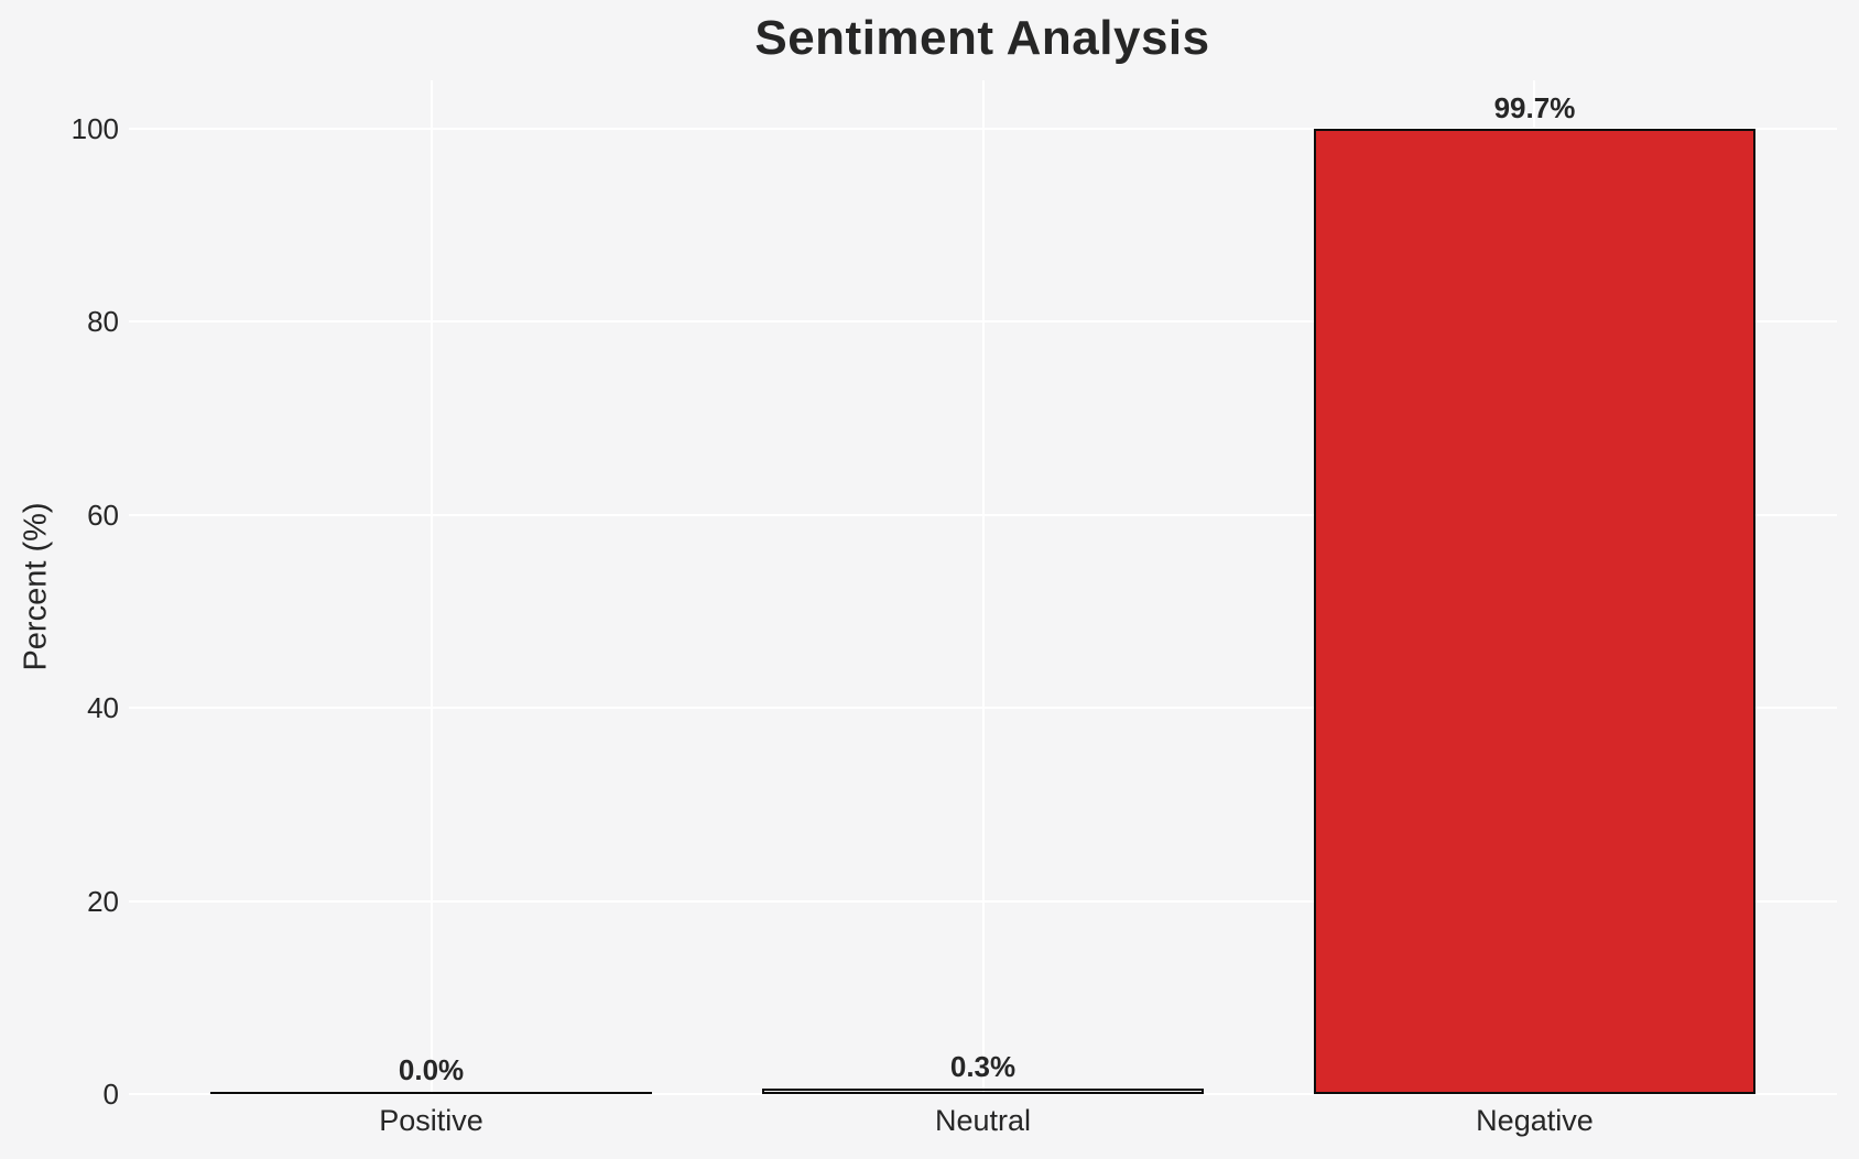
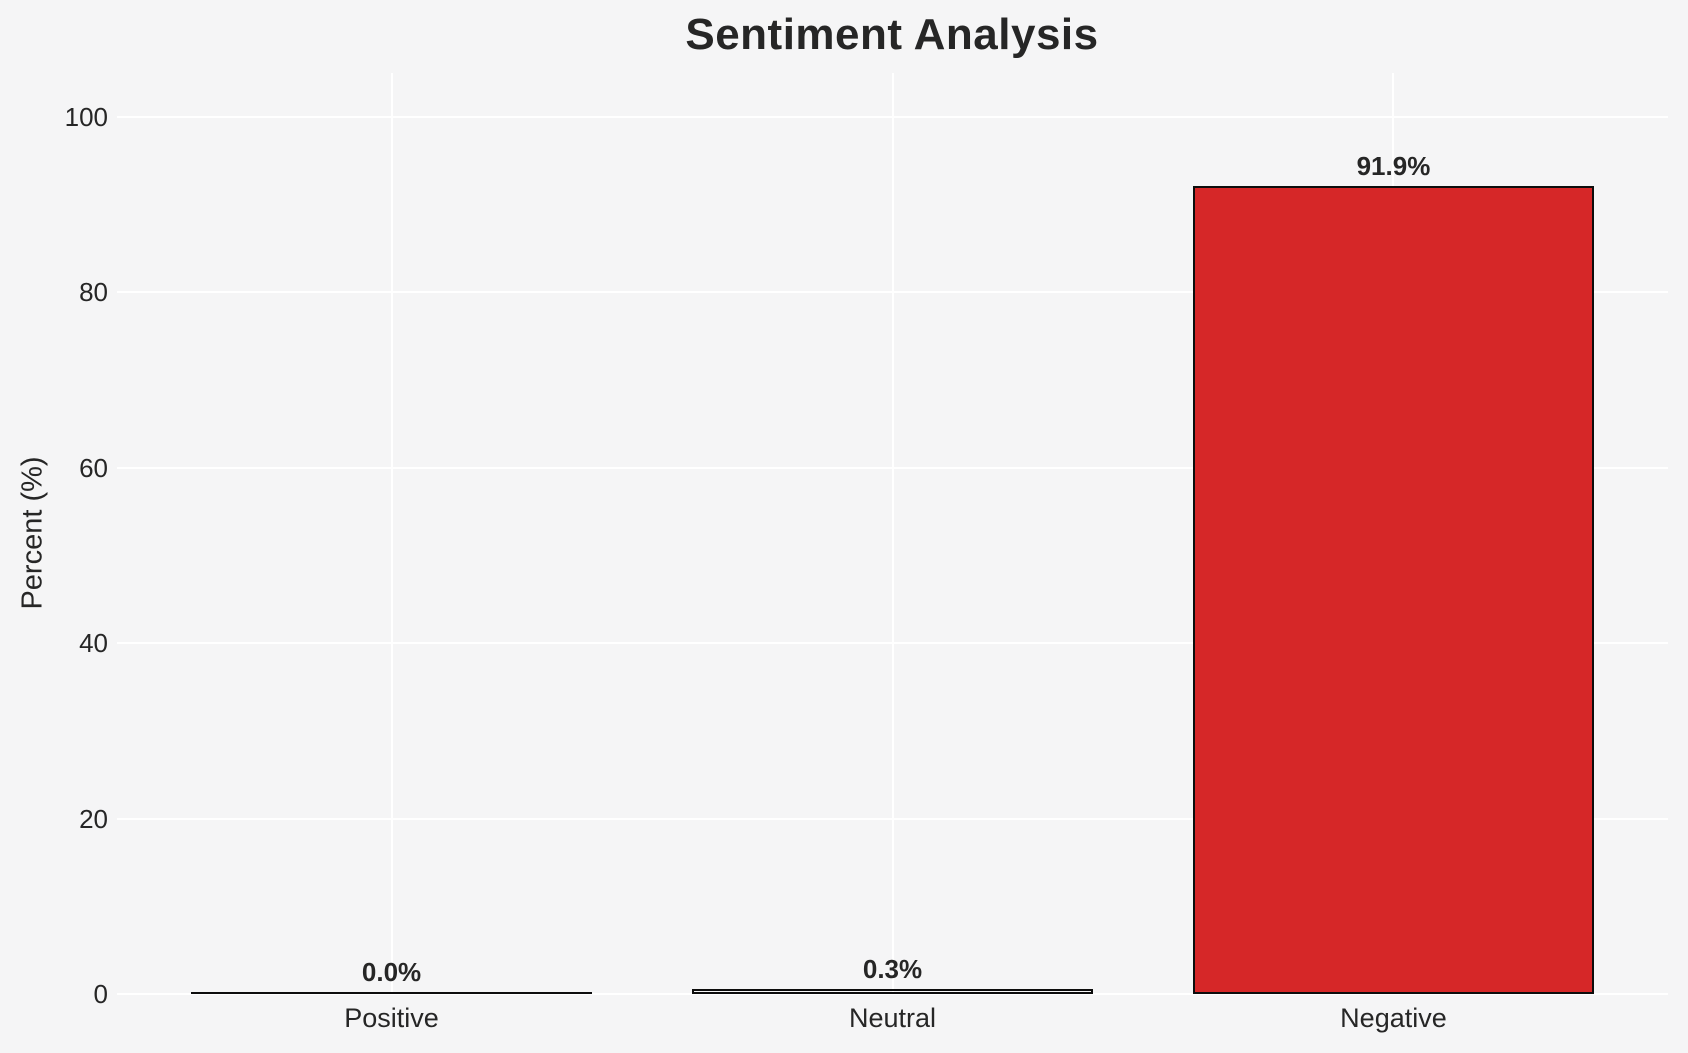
Negative: 99.7% -> 91.9%
